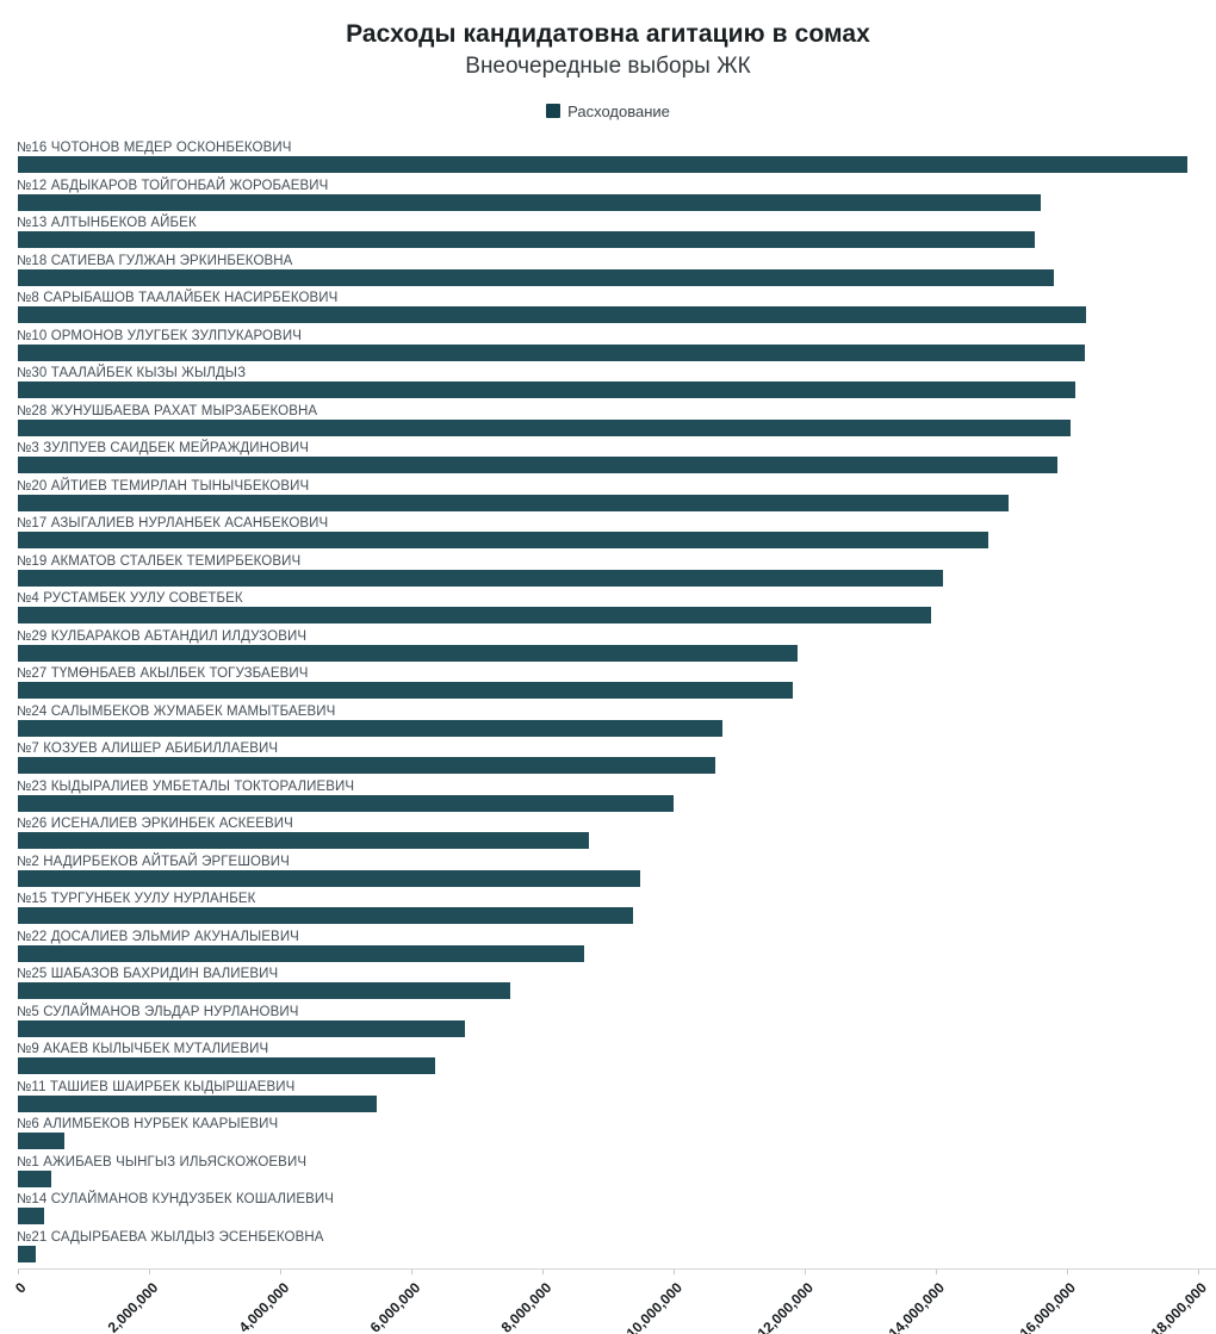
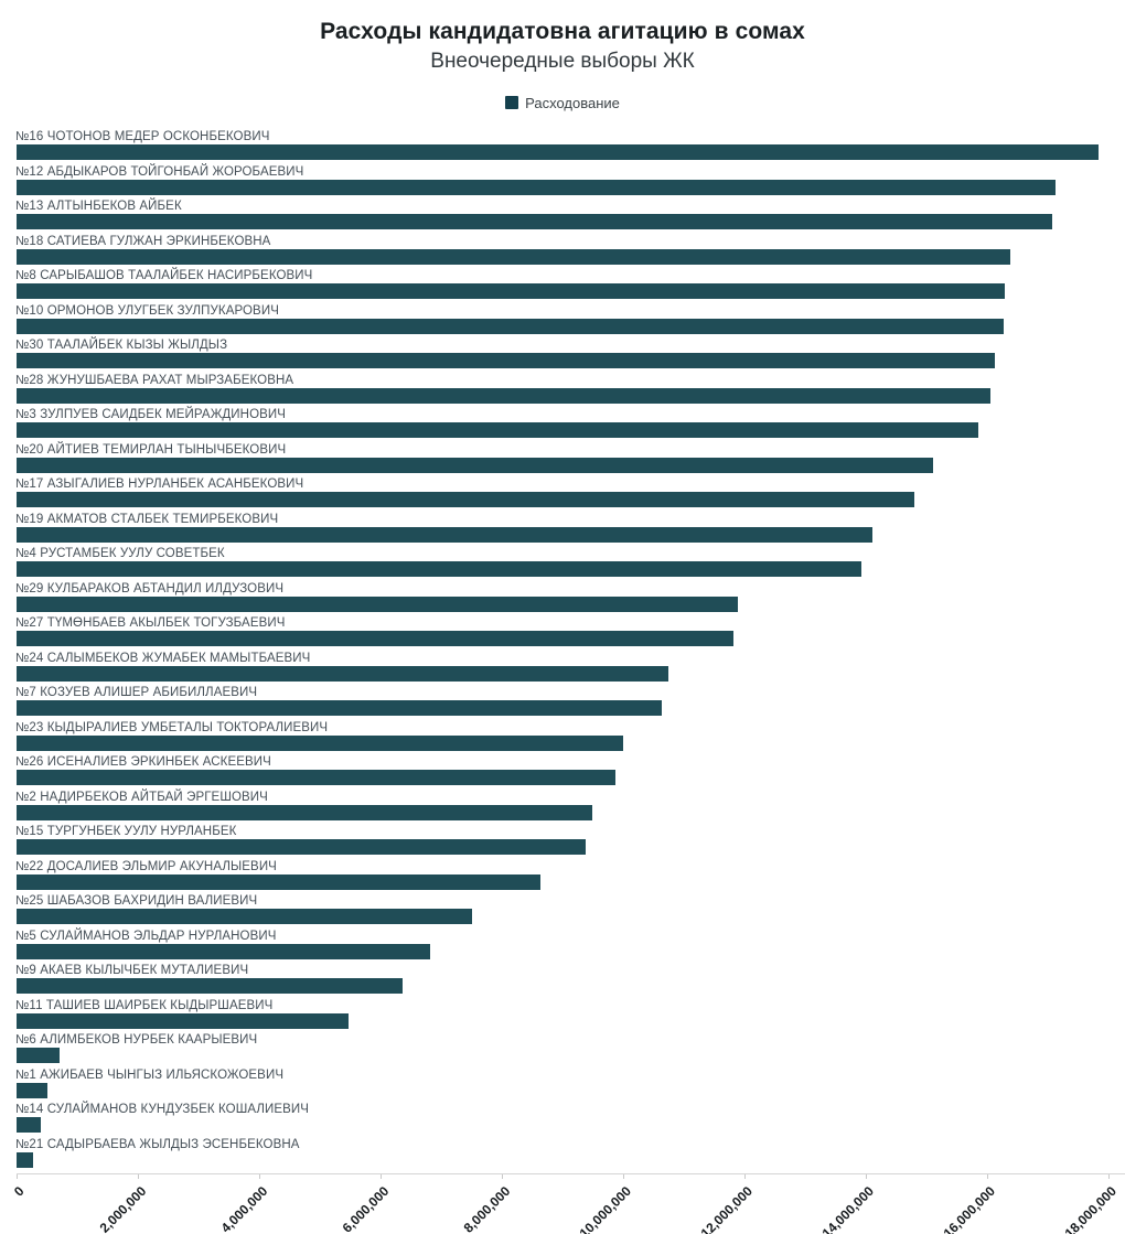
№12 АБДЫКАРОВ ТОЙГОНБАЙ ЖОРОБАЕВИЧ: 15600000 -> 17100000
№13 АЛТЫНБЕКОВ АЙБЕК: 15500000 -> 17100000
№18 САТИЕВА ГУЛЖАН ЭРКИНБЕКОВНА: 15800000 -> 16400000
№26 ИСЕНАЛИЕВ ЭРКИНБЕК АСКЕЕВИЧ: 8700000 -> 9900000
